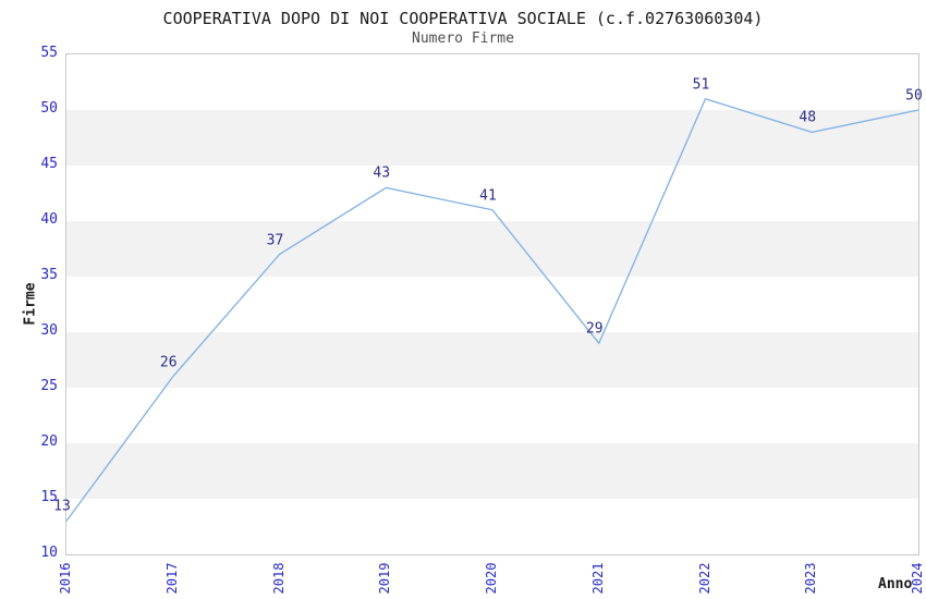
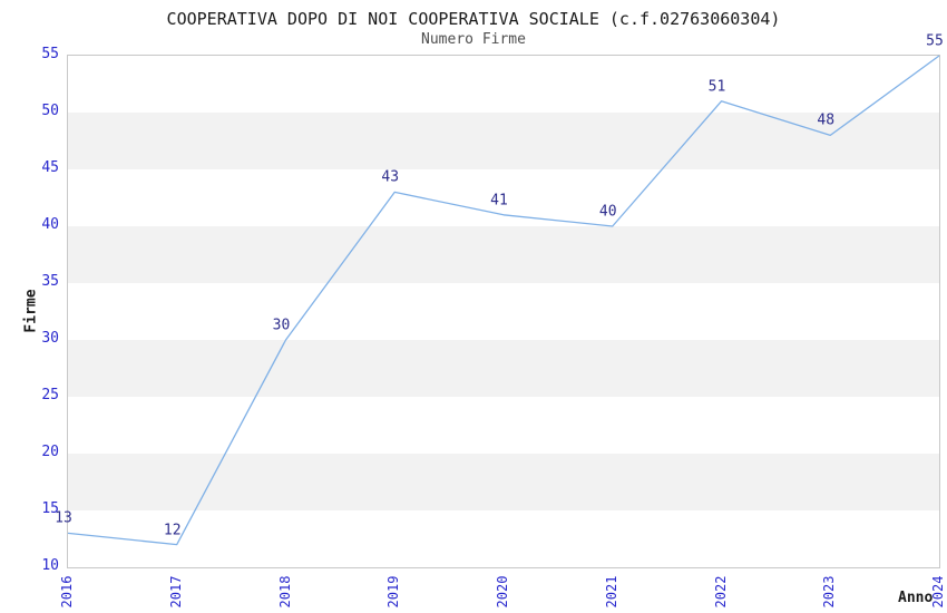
2017: 26 -> 12
2018: 37 -> 30
2021: 29 -> 40
2024: 50 -> 55
